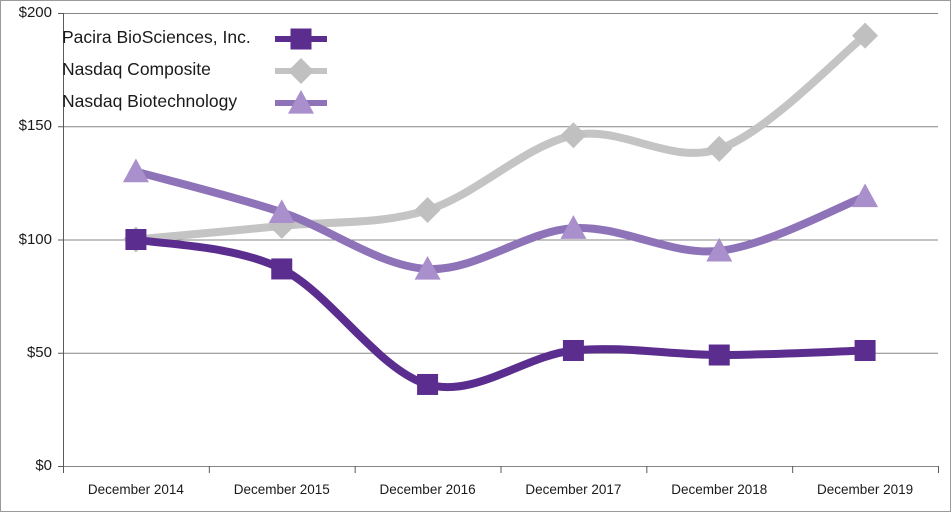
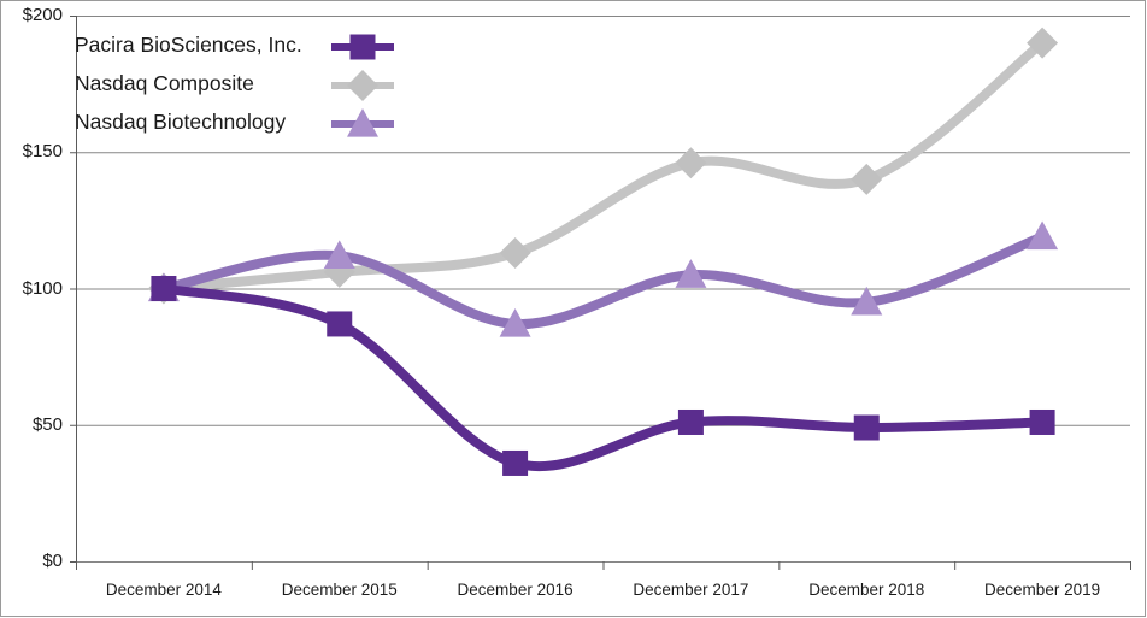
Nasdaq Biotechnology/December 2014: $130 -> $100
